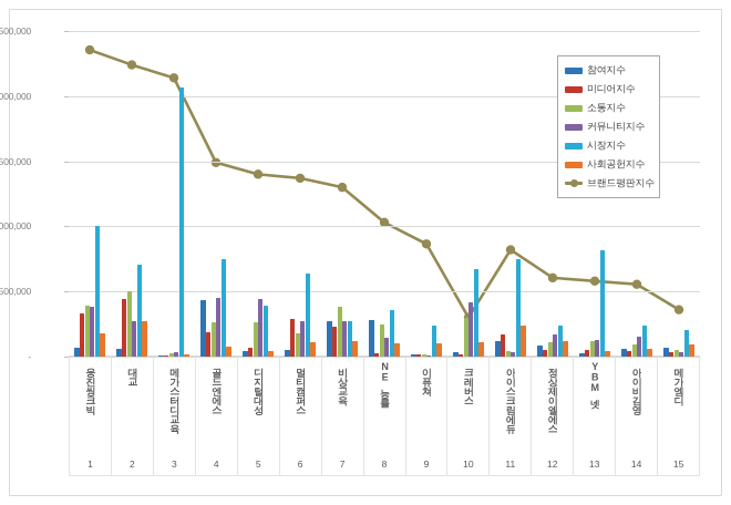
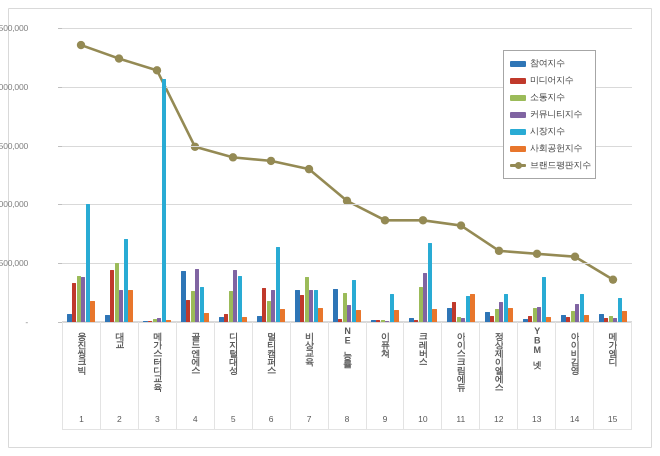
시장지수/골드엔에스: 750000 -> 300000
브랜드평판지수/크레버스: 300000 -> 860000
시장지수/아이스크림에듀: 750000 -> 220000
시장지수/YBM넷: 820000 -> 380000
